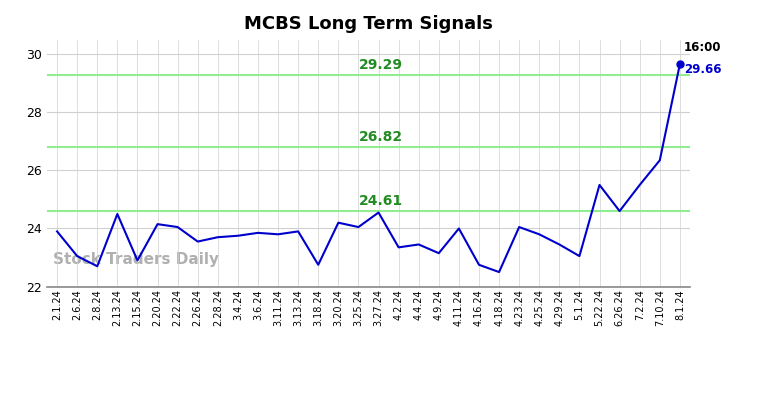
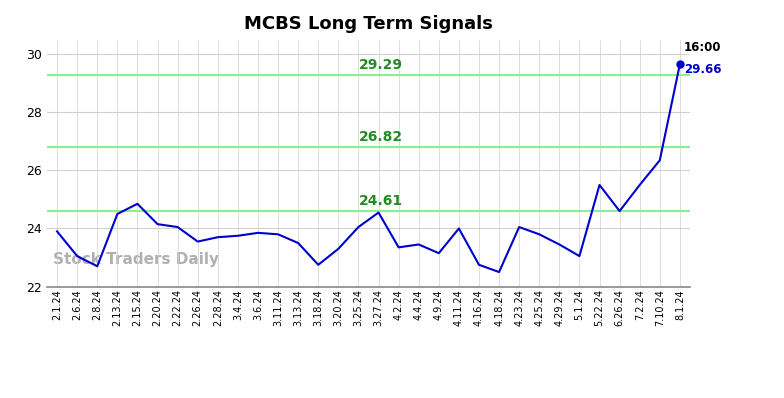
2.15.24: 22.90 -> 24.85
3.13.24: 23.90 -> 23.50
3.20.24: 24.20 -> 23.30
